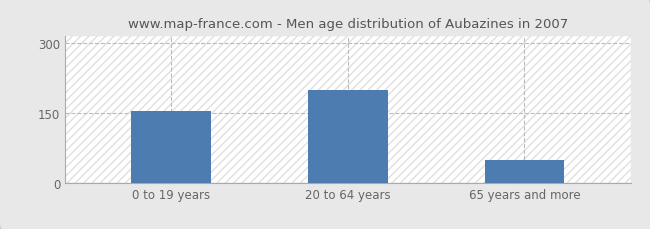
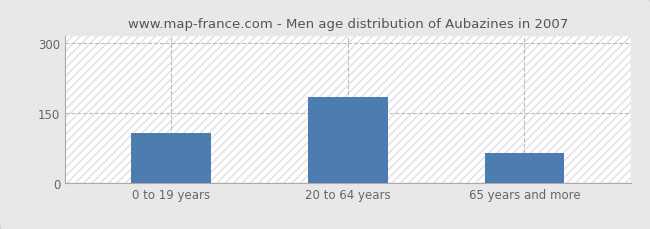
0 to 19 years: 155 -> 107
20 to 64 years: 200 -> 185
65 years and more: 50 -> 65
